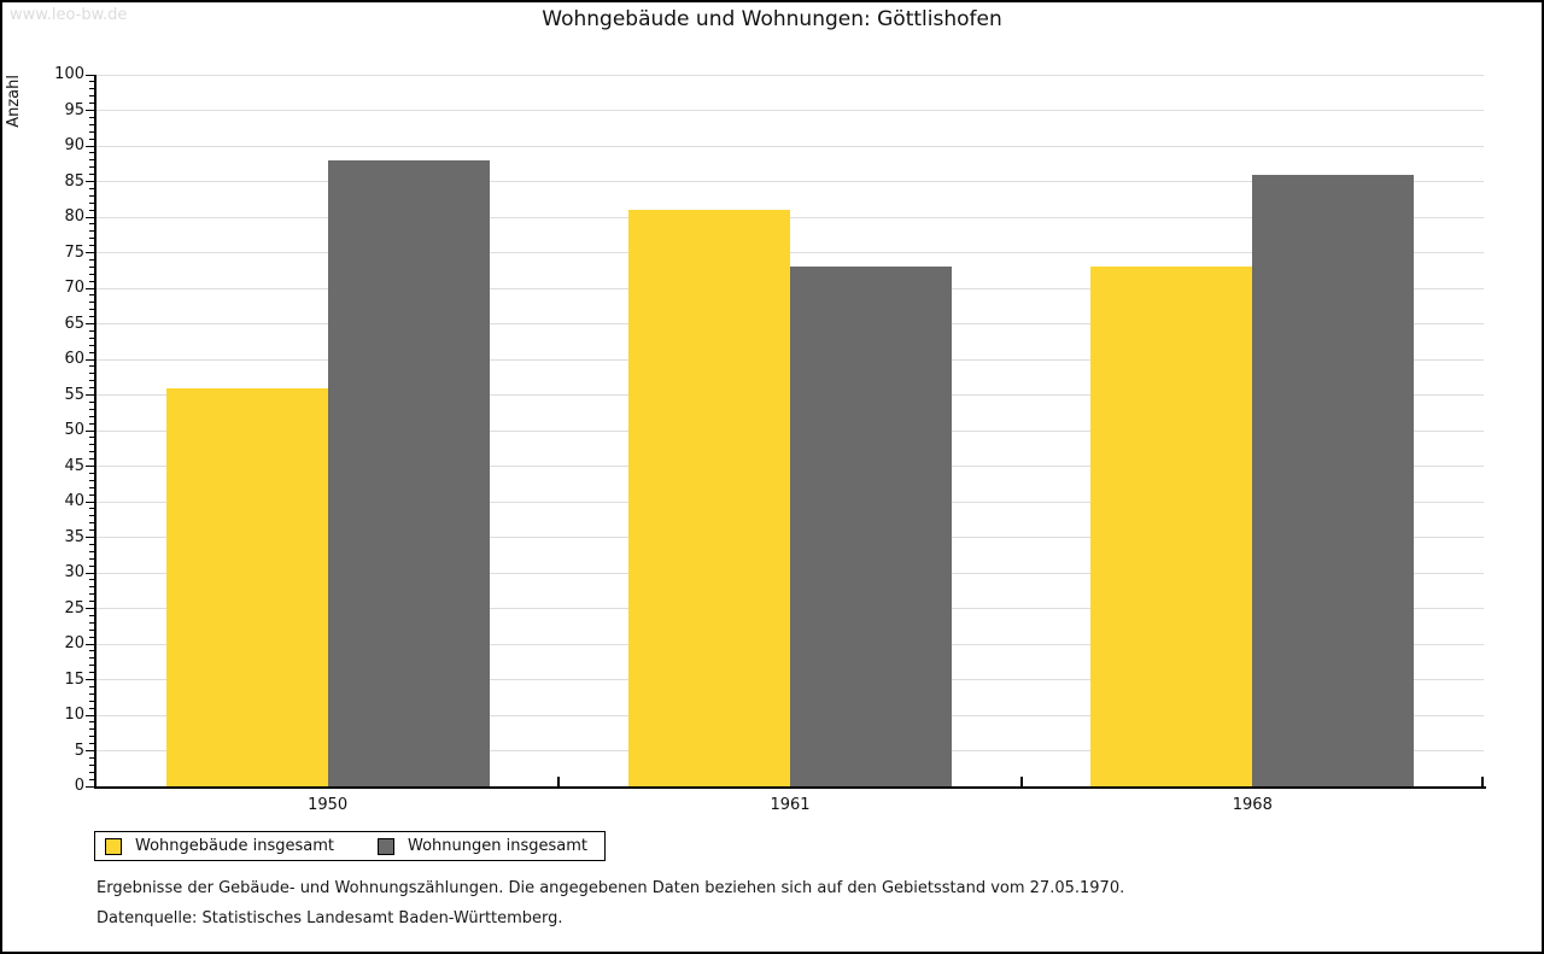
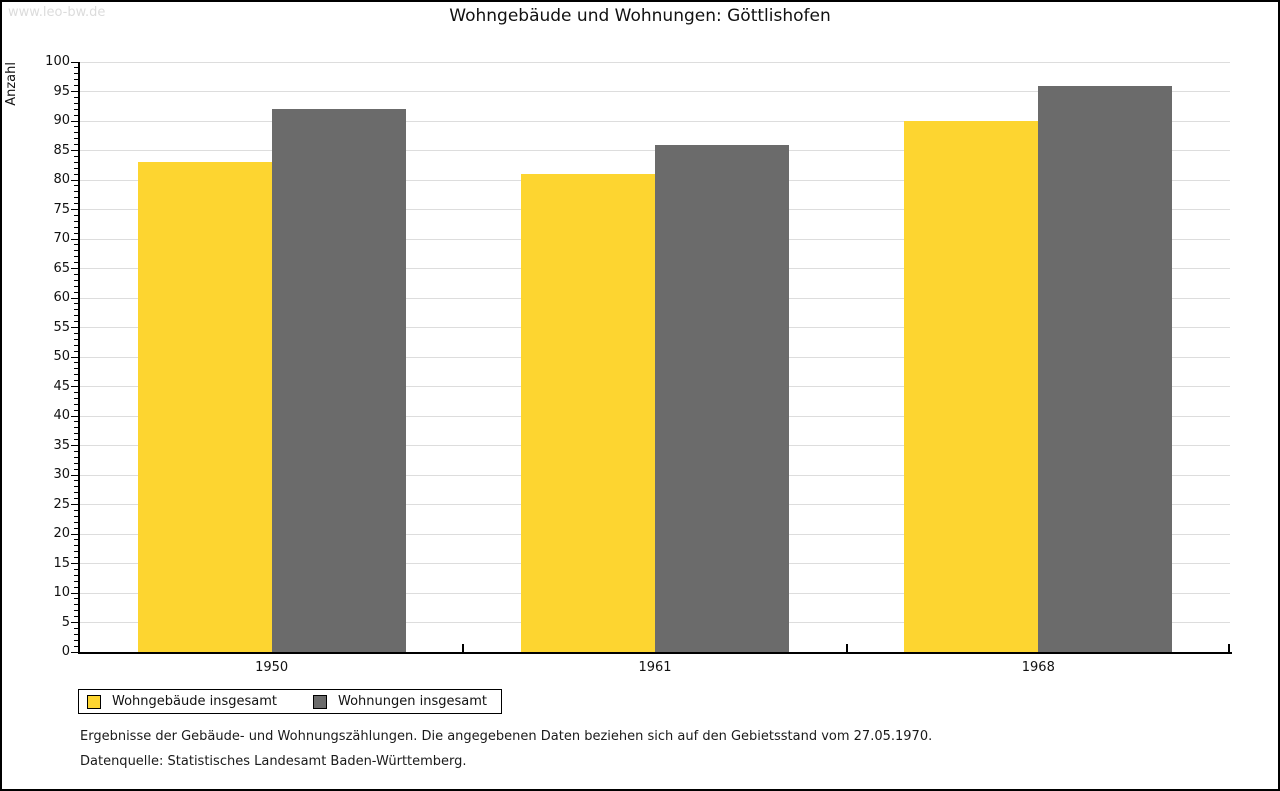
Wohngebäude insgesamt/1950: 56 -> 83
Wohnungen insgesamt/1950: 88 -> 92
Wohnungen insgesamt/1961: 73 -> 86
Wohngebäude insgesamt/1968: 73 -> 90
Wohnungen insgesamt/1968: 86 -> 96
